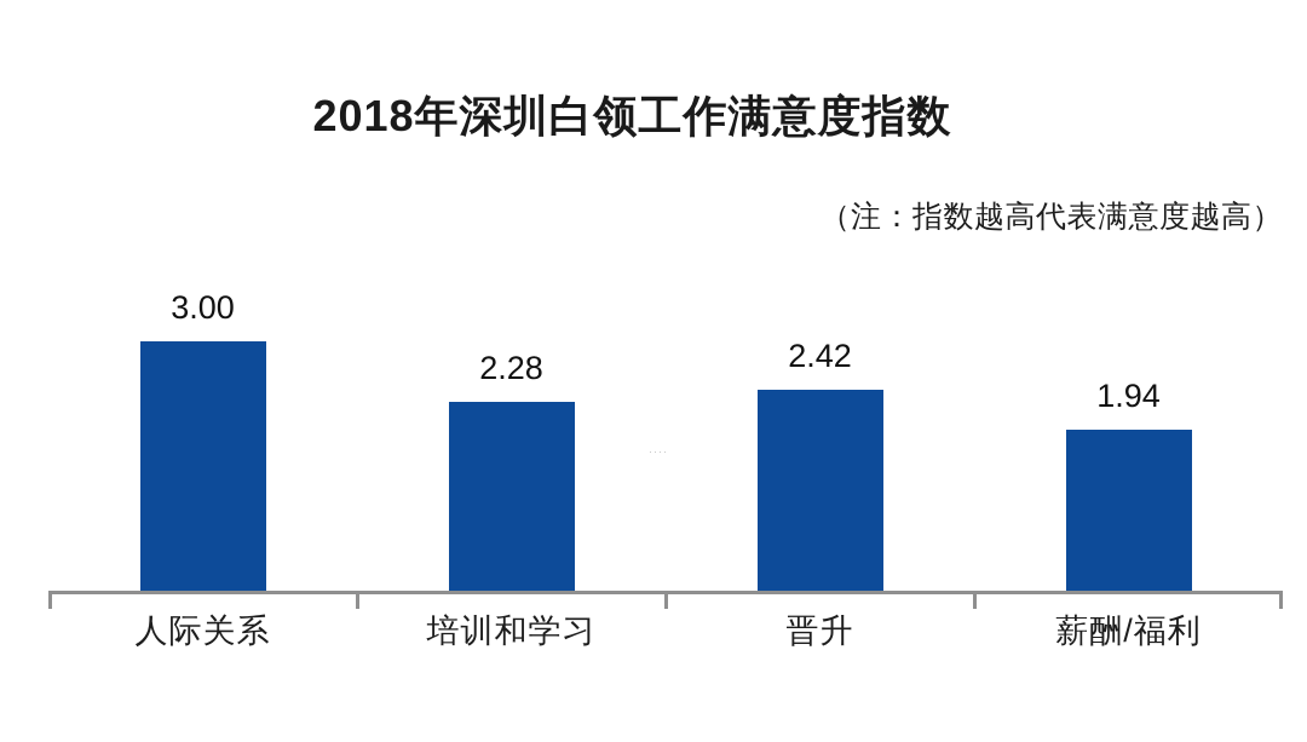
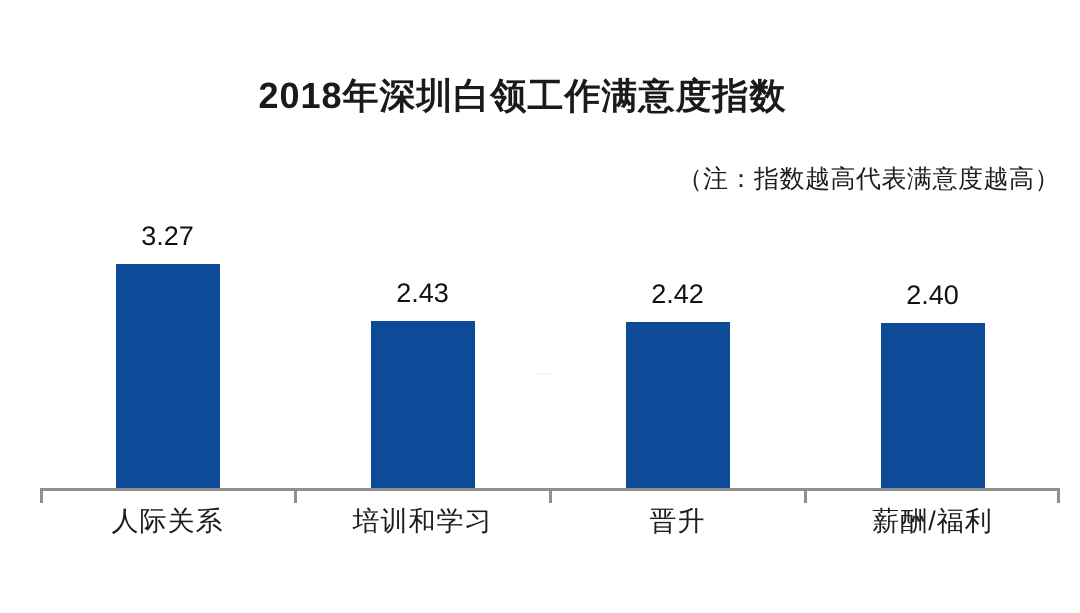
人际关系: 3.00 -> 3.27
培训和学习: 2.28 -> 2.43
薪酬/福利: 1.94 -> 2.40
